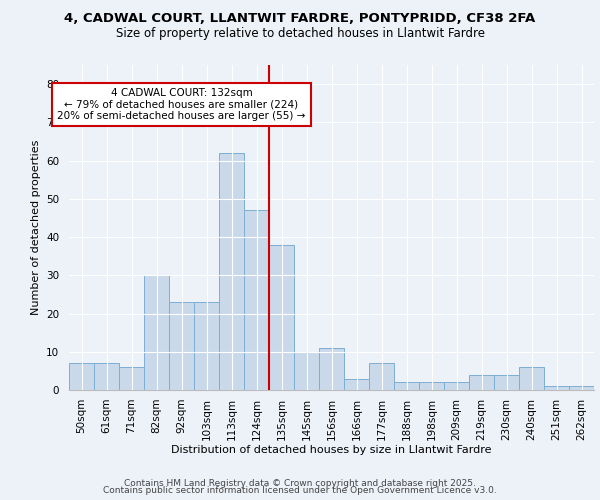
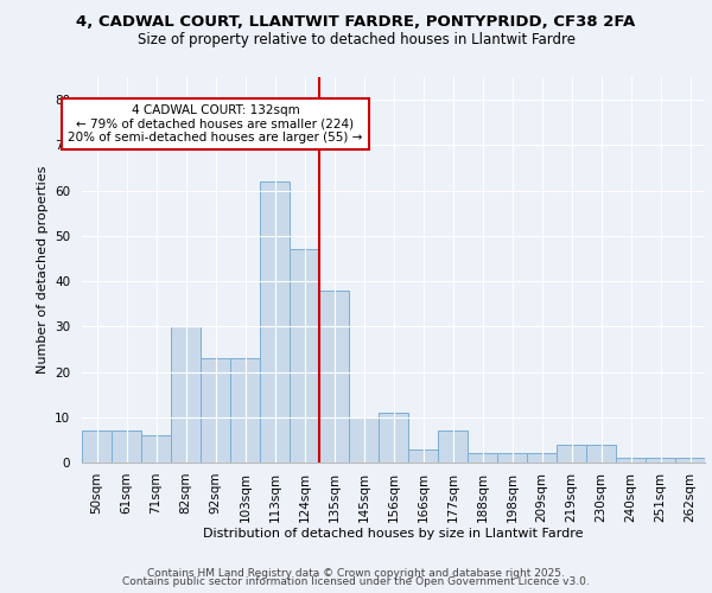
240sqm: 6 -> 1
